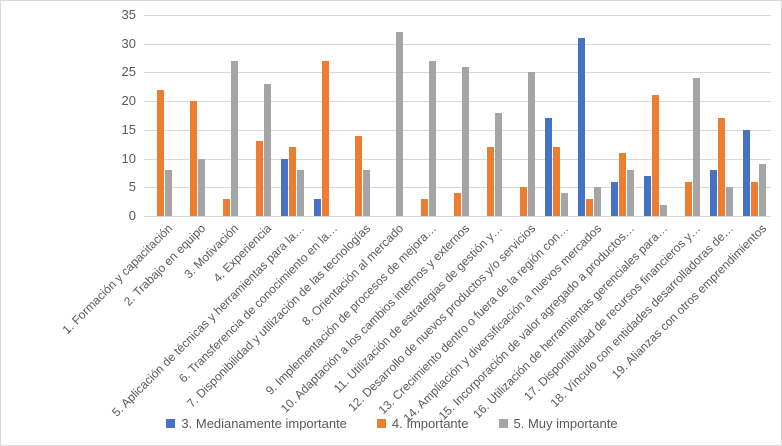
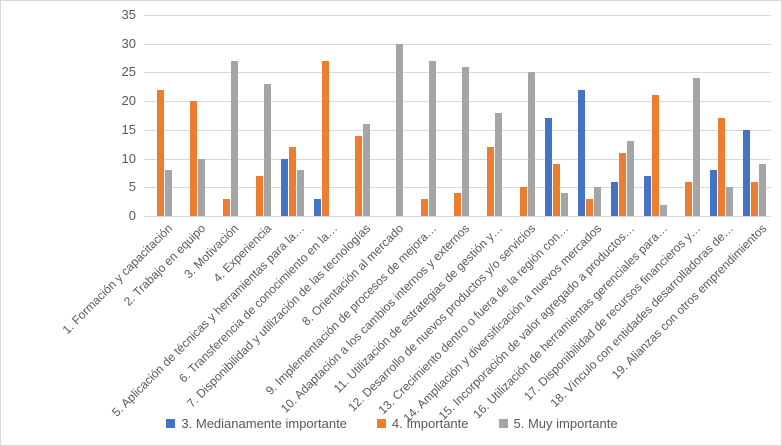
4. Importante/4. Experiencia: 13 -> 7
5. Muy importante/7. Disponibilidad y utilización de las tecnologías: 8 -> 16
5. Muy importante/8. Orientación al mercado: 32 -> 30
4. Importante/13. Crecimiento dentro o fuera de la región con…: 12 -> 9
3. Medianamente importante/14. Ampliación y diversificación a nuevos mercados: 31 -> 22
5. Muy importante/15. Incorporación de valor agregado a productos…: 8 -> 13
